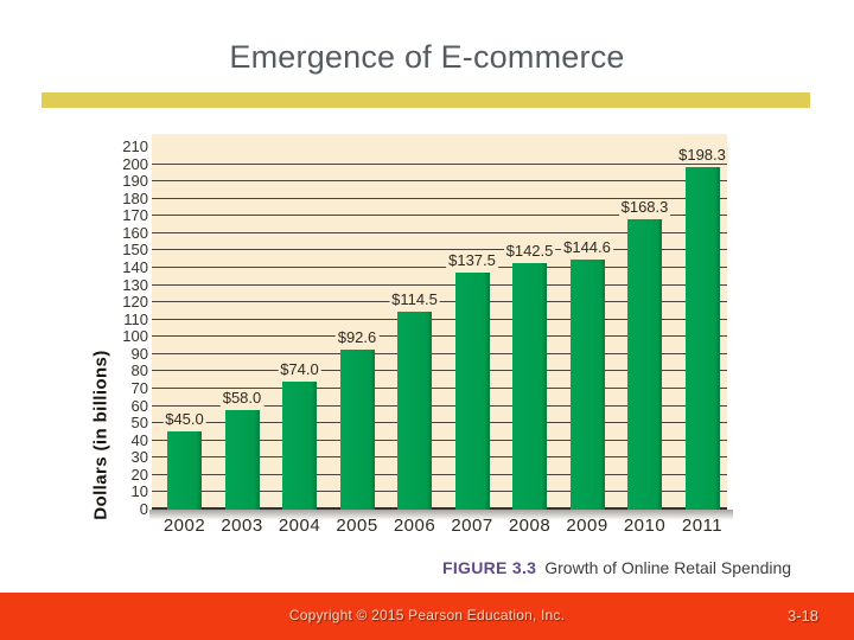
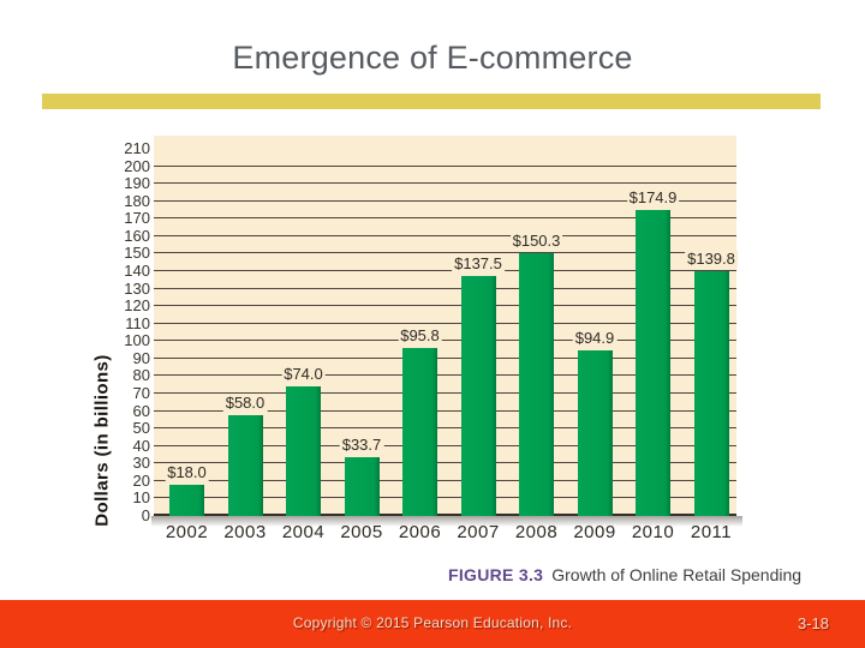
2002: $45.0 -> $18.0
2005: $92.6 -> $33.7
2006: $114.5 -> $95.8
2008: $142.5 -> $150.3
2009: $144.6 -> $94.9
2010: $168.3 -> $174.9
2011: $198.3 -> $139.8
